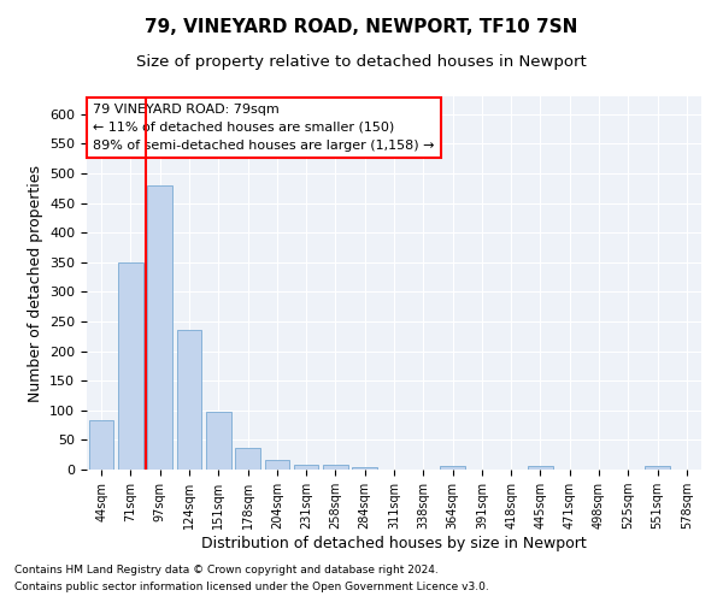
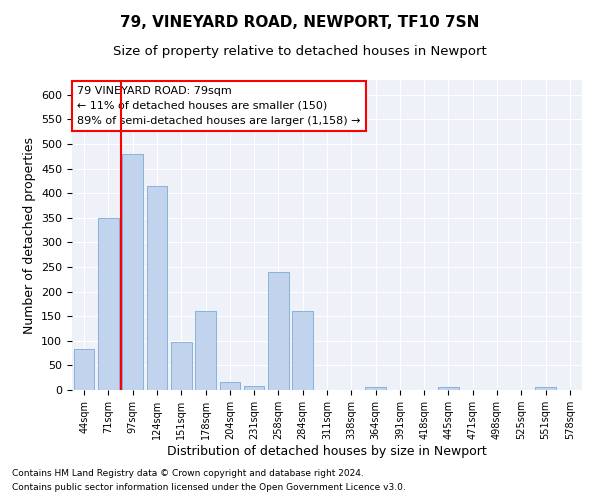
124sqm: 235 -> 415
178sqm: 37 -> 160
258sqm: 9 -> 240
284sqm: 5 -> 160
